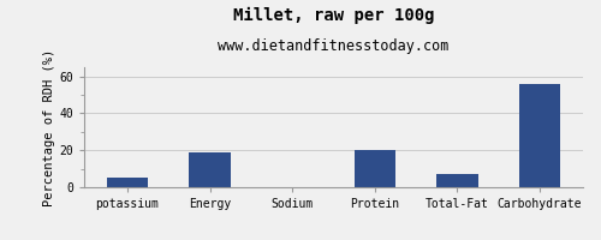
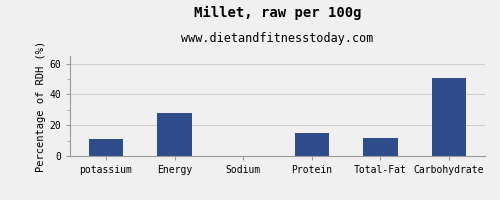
potassium: 5 -> 11
Energy: 19 -> 28
Protein: 20 -> 15
Total-Fat: 7 -> 12
Carbohydrate: 56 -> 51
